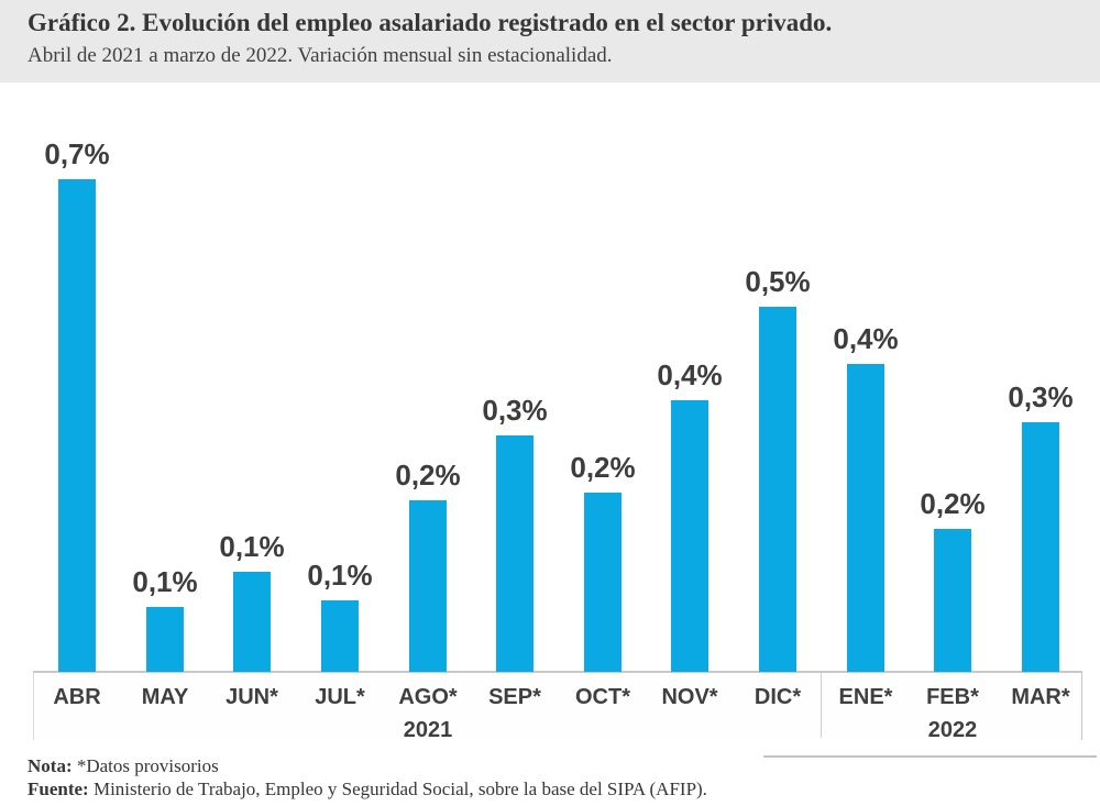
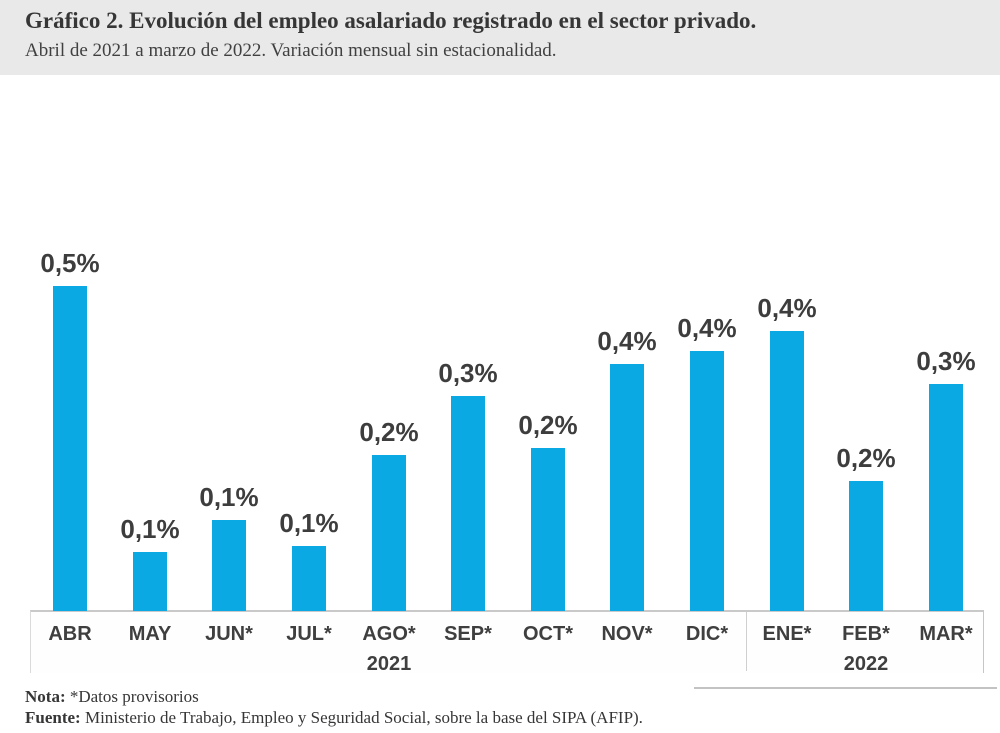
ABR: 0,7% -> 0,5%
DIC*: 0,5% -> 0,4%
